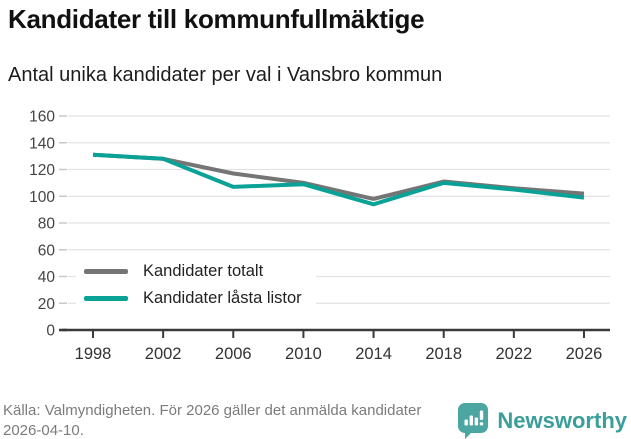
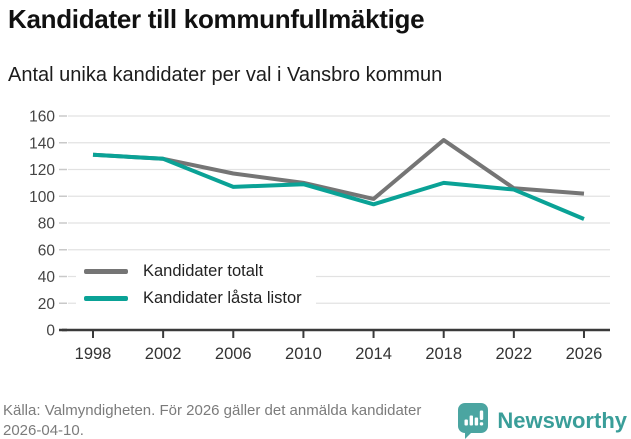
Kandidater totalt/2018: 111 -> 142
Kandidater låsta listor/2026: 99 -> 83
